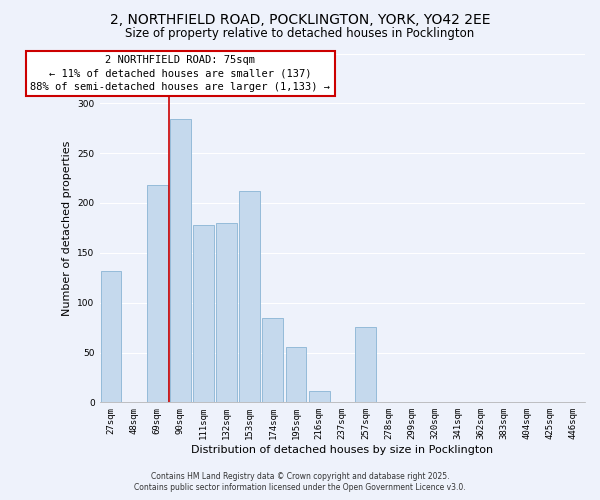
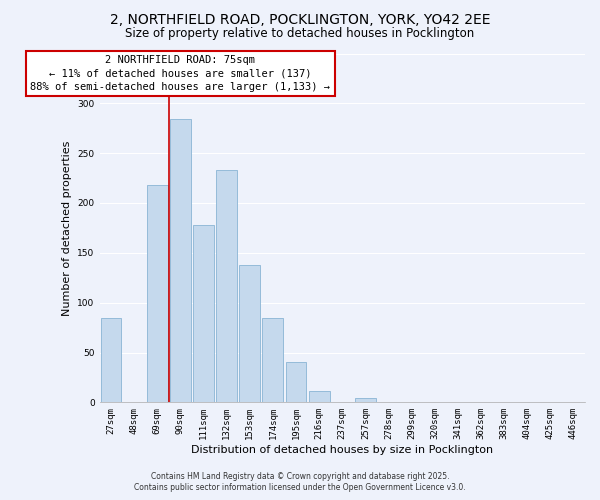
27sqm: 132 -> 85
132sqm: 180 -> 233
153sqm: 212 -> 138
195sqm: 56 -> 40
257sqm: 76 -> 4
